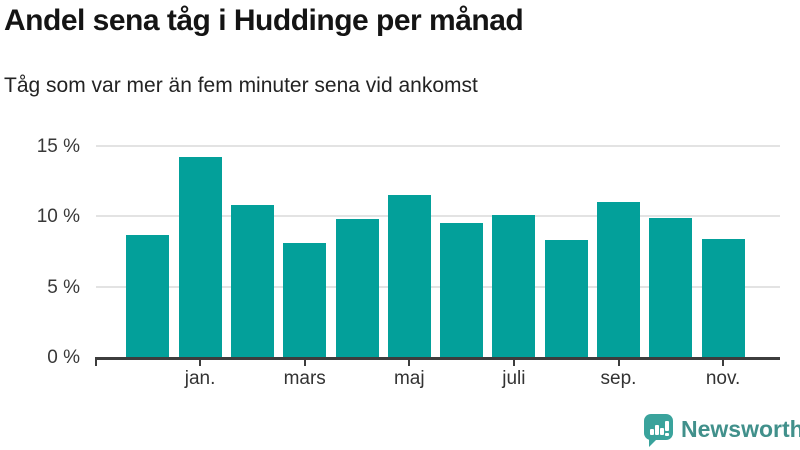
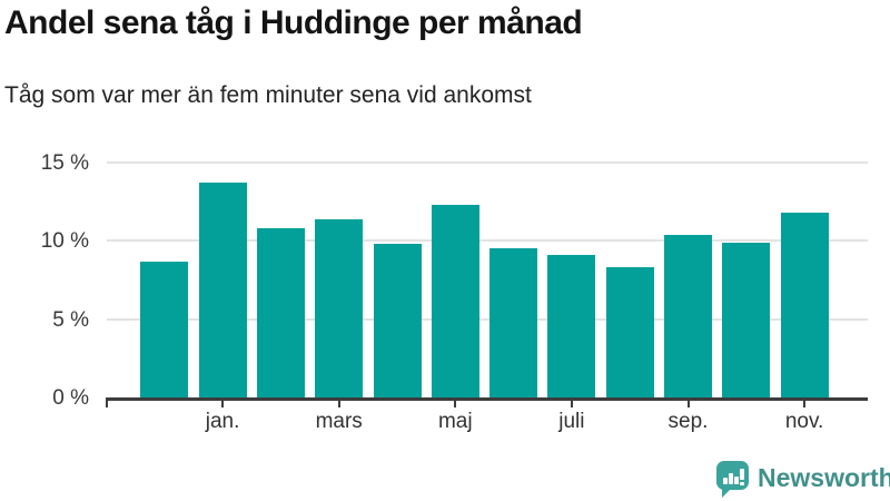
jan.: 14.2% -> 13.7%
mars: 8.1% -> 11.4%
maj: 11.5% -> 12.3%
juli: 10.1% -> 9.1%
sep.: 11.0% -> 10.4%
nov.: 8.4% -> 11.8%
